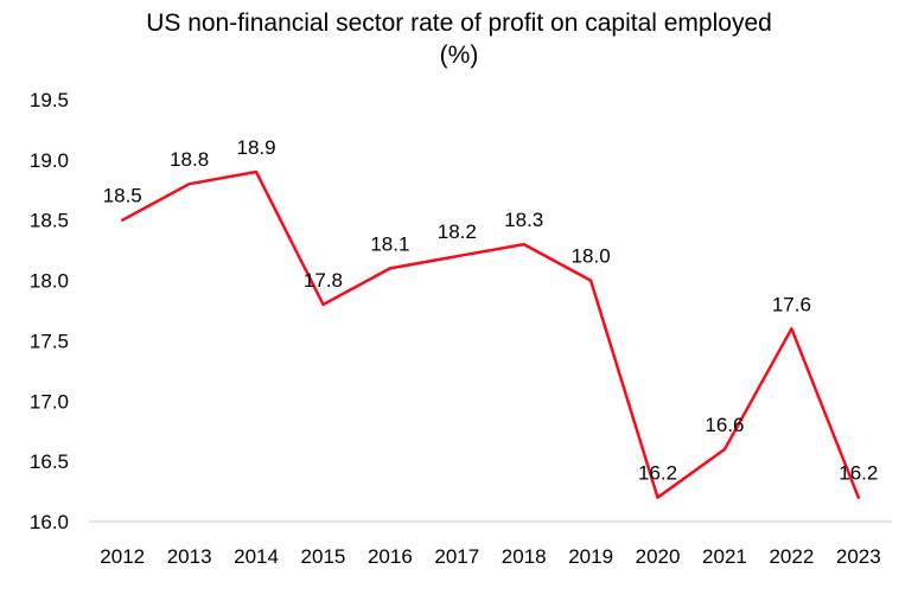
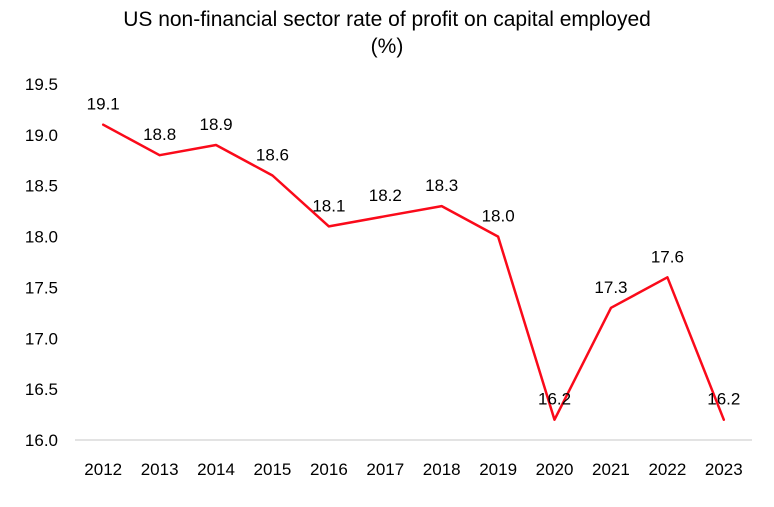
2012: 18.5 -> 19.1
2015: 17.8 -> 18.6
2021: 16.6 -> 17.3
